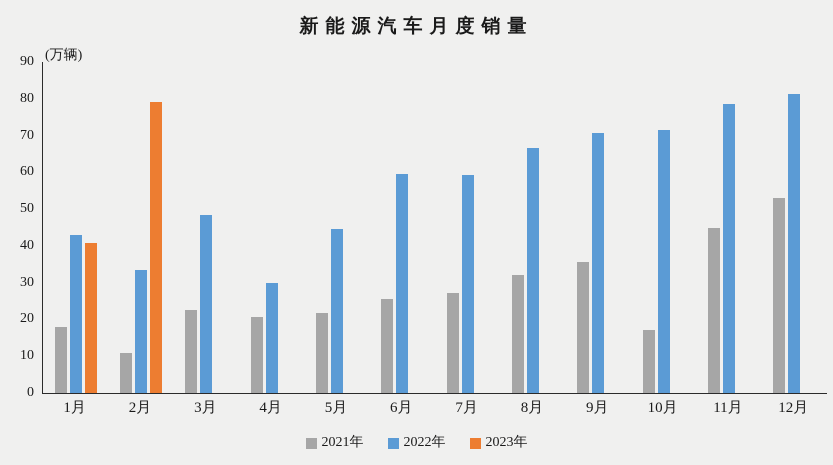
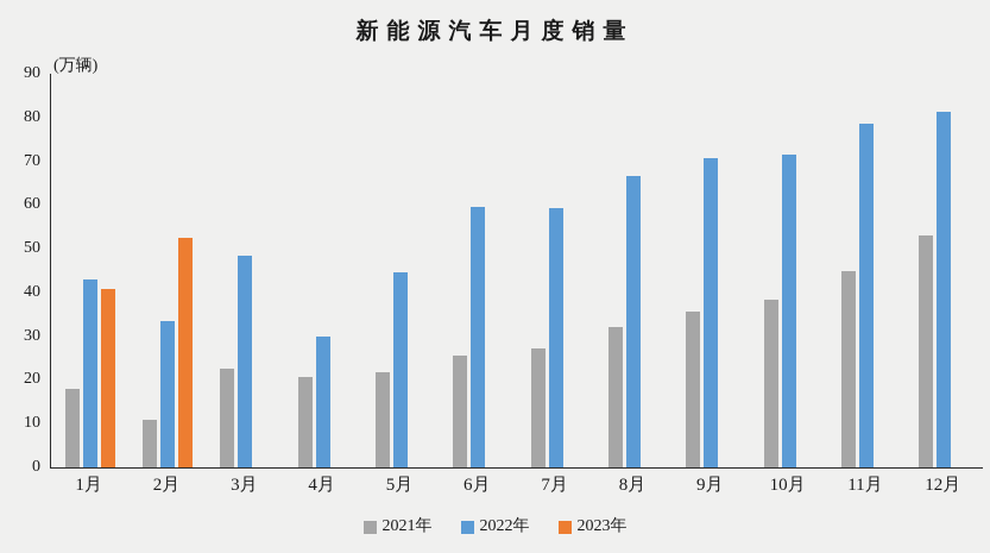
2023年/2月: 79 -> 52
2021年/10月: 17 -> 38
